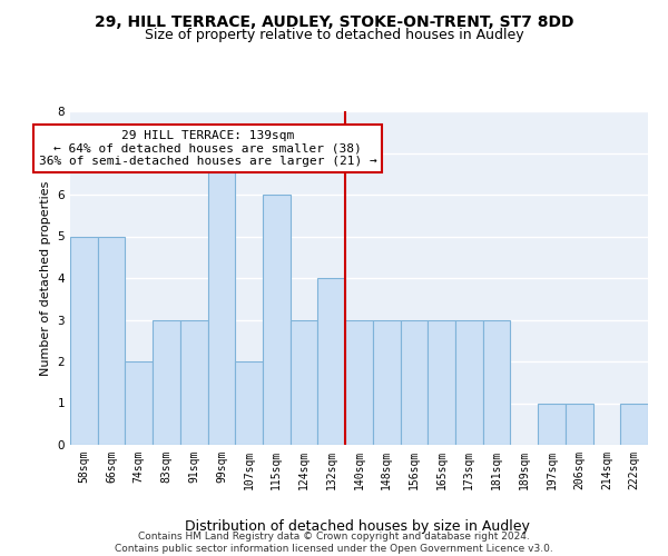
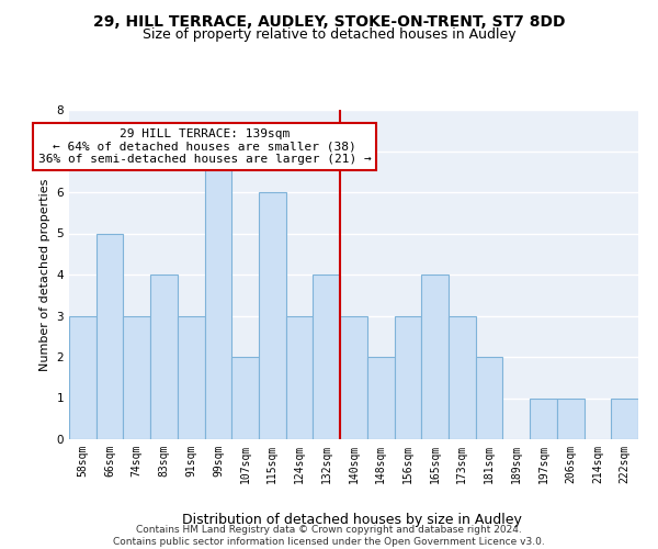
58sqm: 5 -> 3
74sqm: 2 -> 3
83sqm: 3 -> 4
148sqm: 3 -> 2
165sqm: 3 -> 4
181sqm: 3 -> 2
